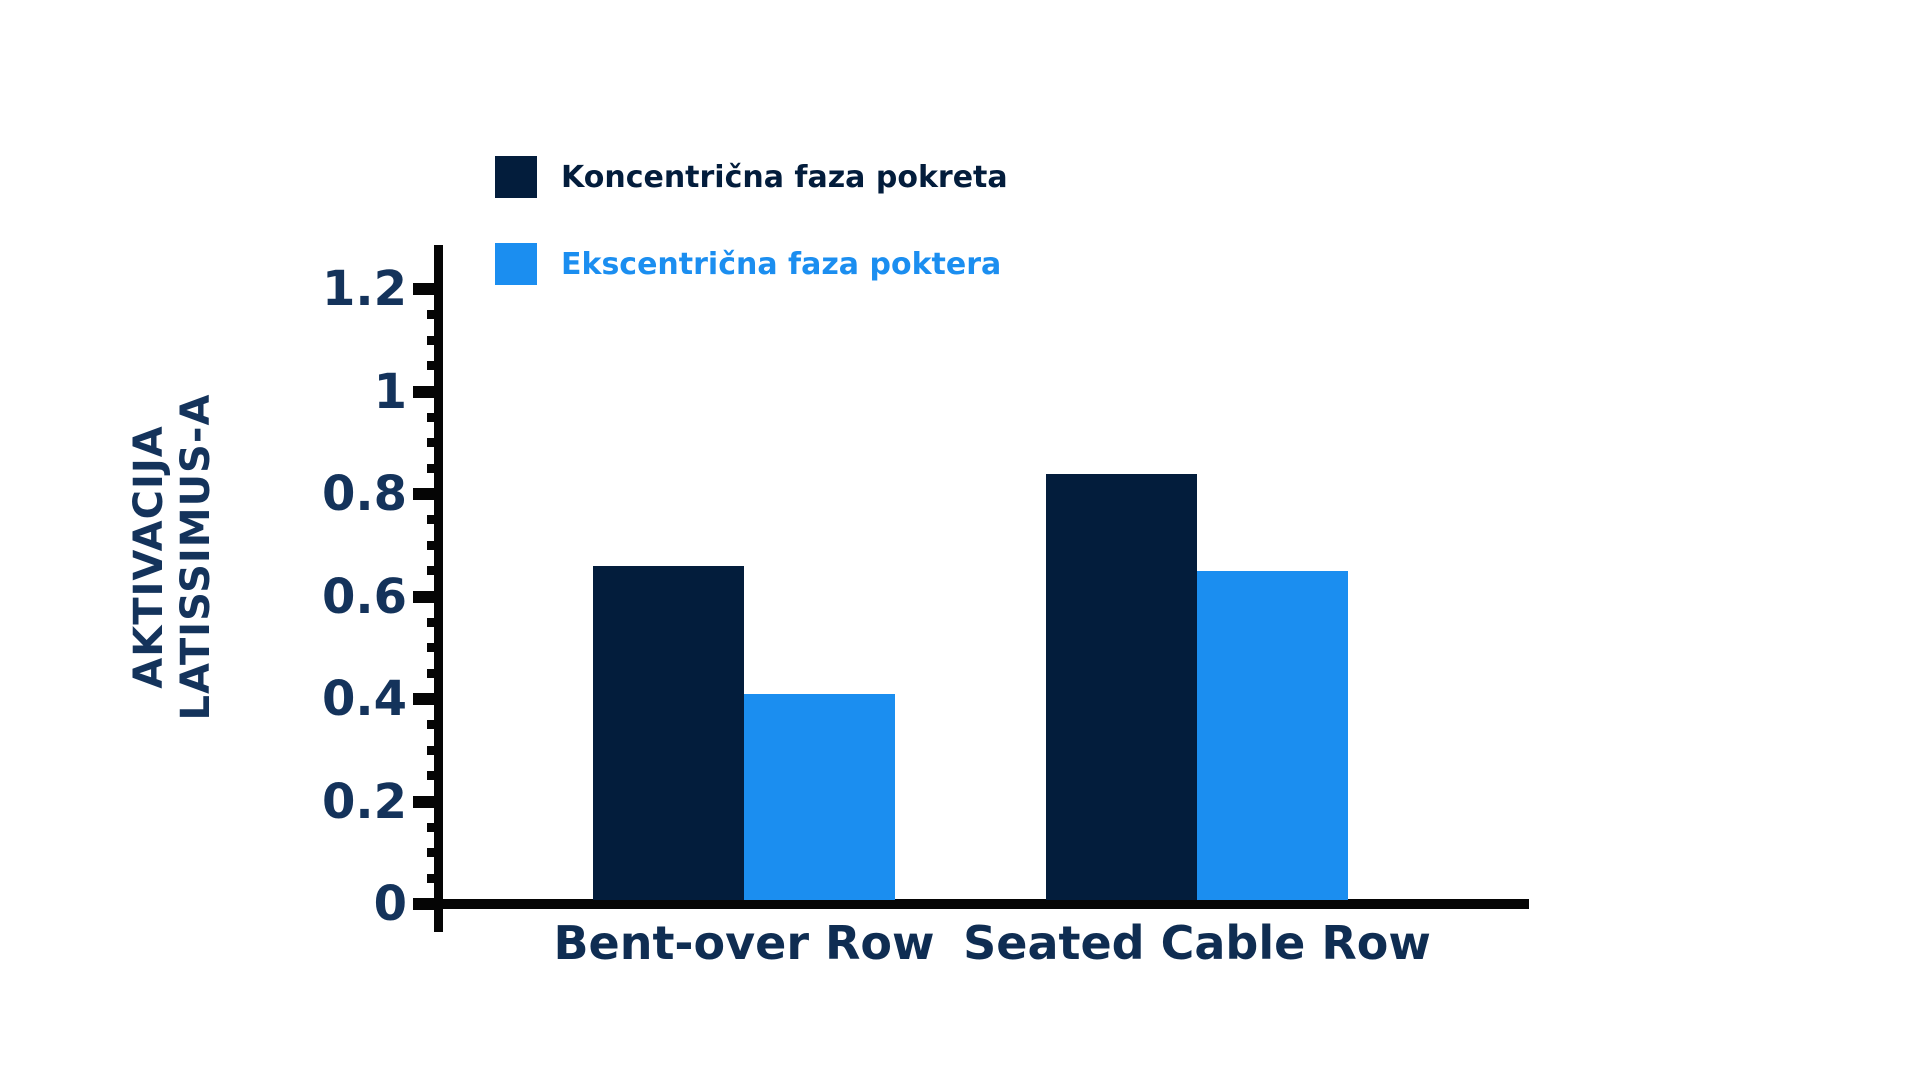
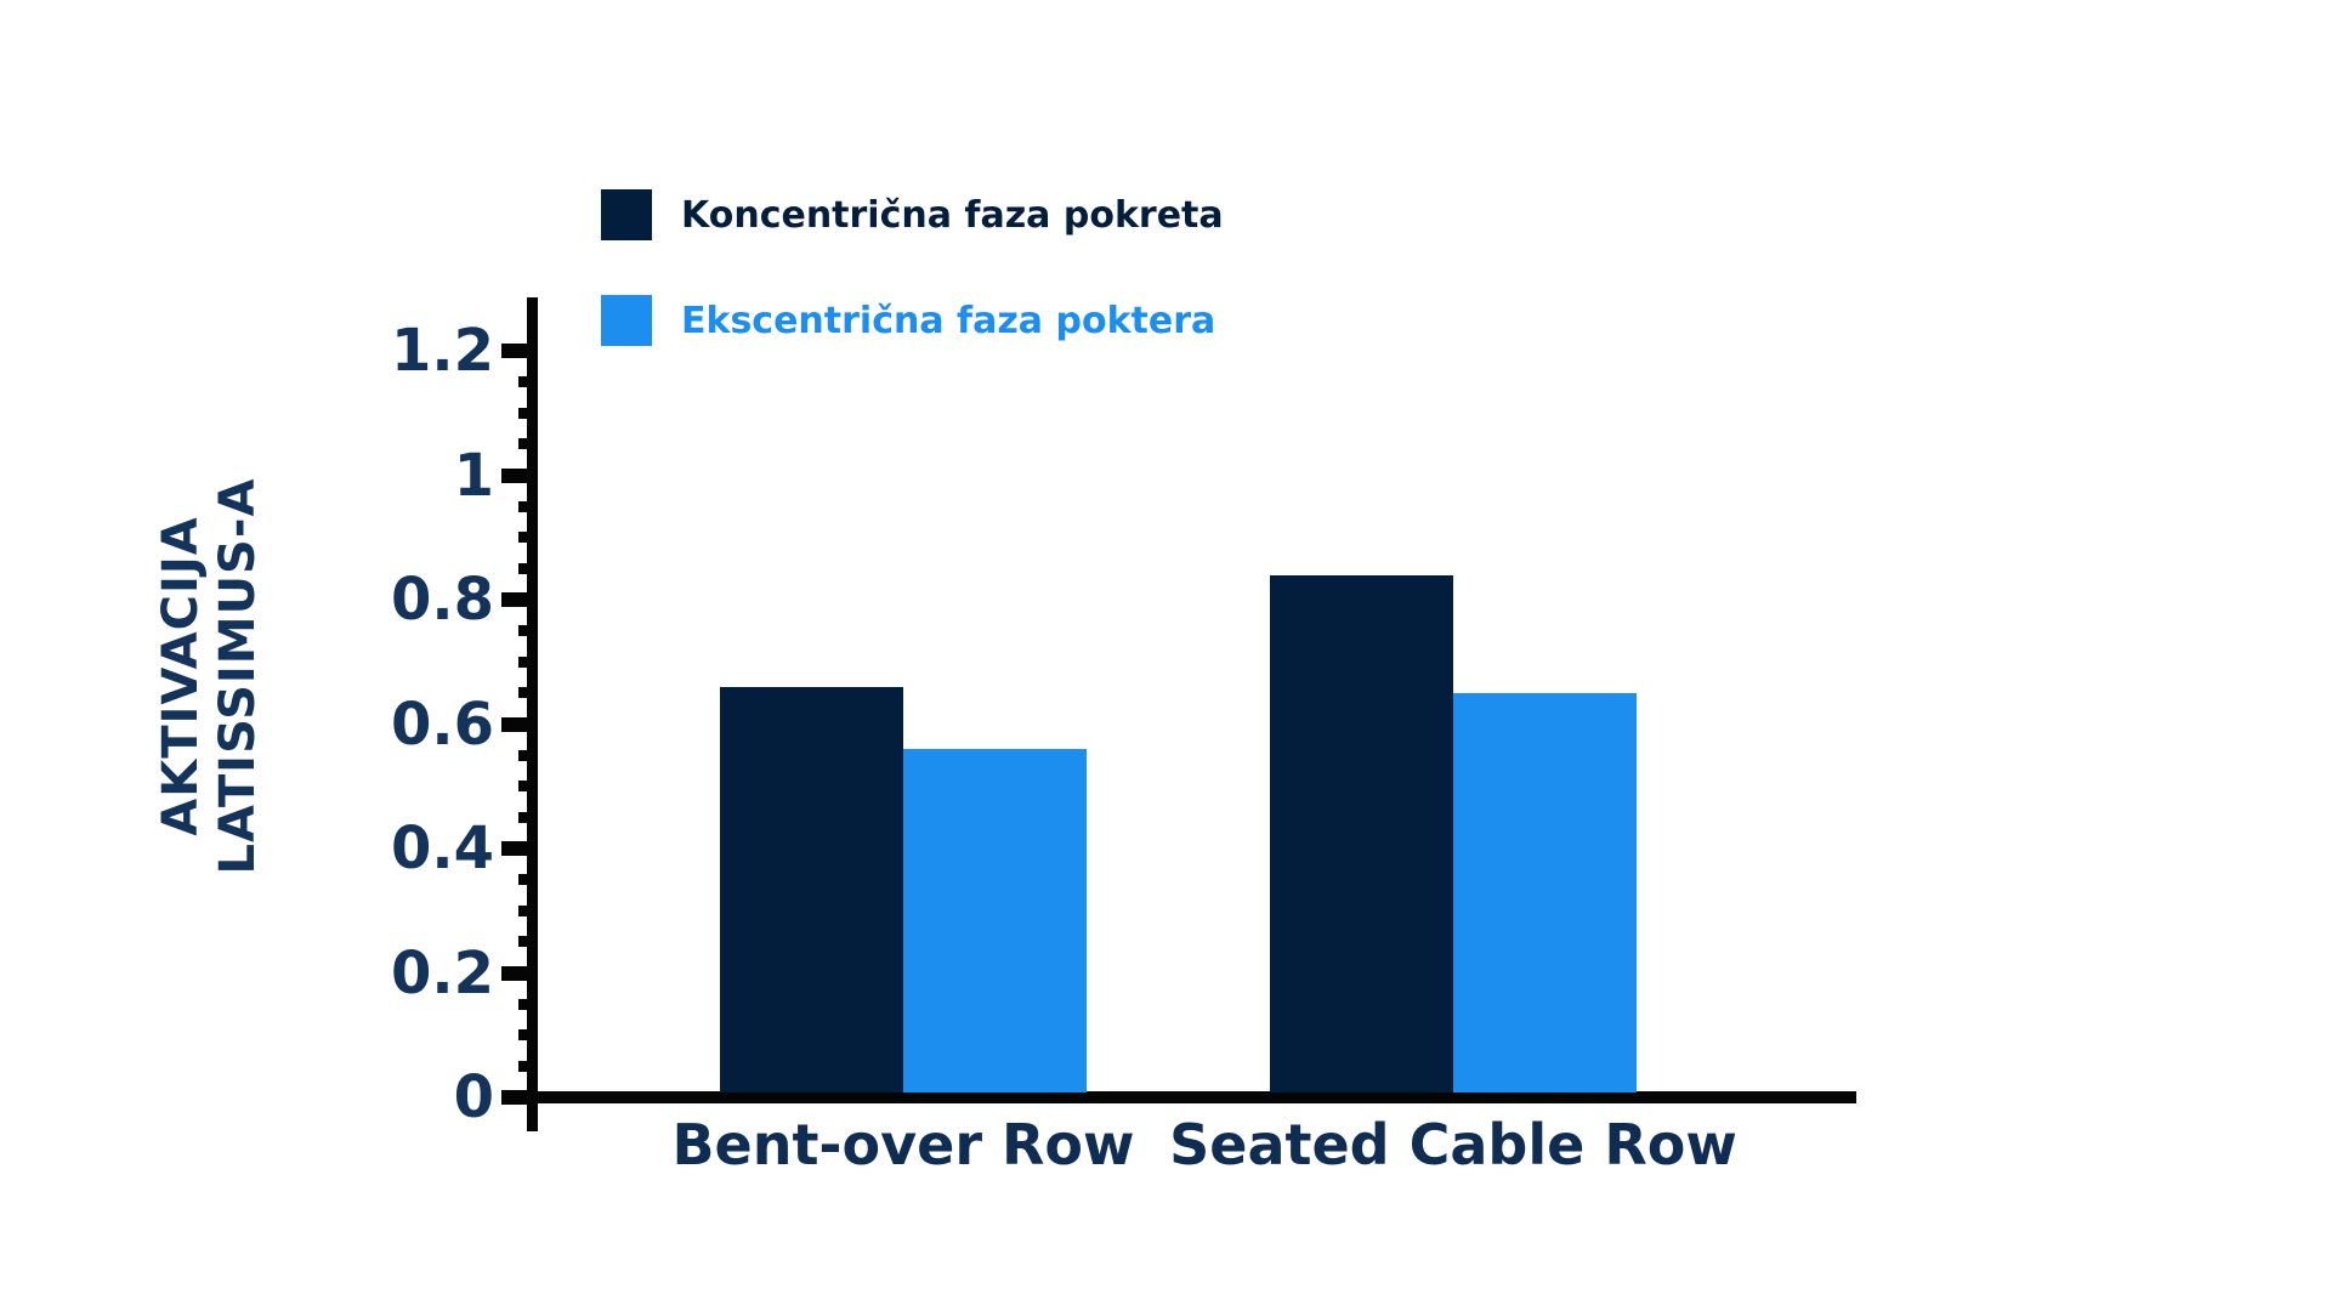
Ekscentrična faza poktera/Bent-over Row: 0.41 -> 0.56
